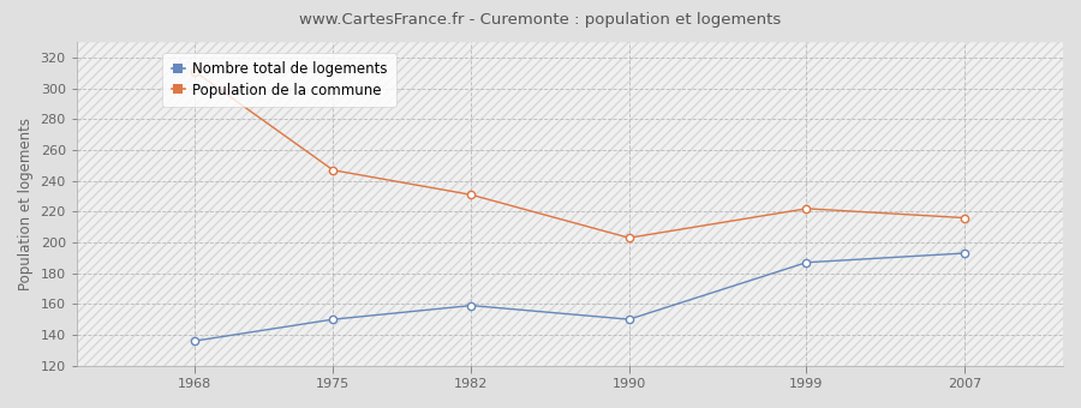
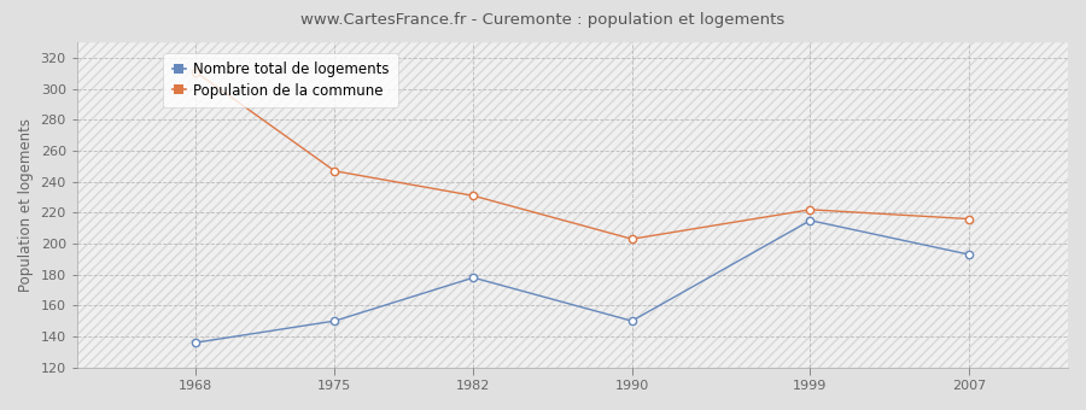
Nombre total de logements/1982: 159 -> 178
Nombre total de logements/1999: 187 -> 215
